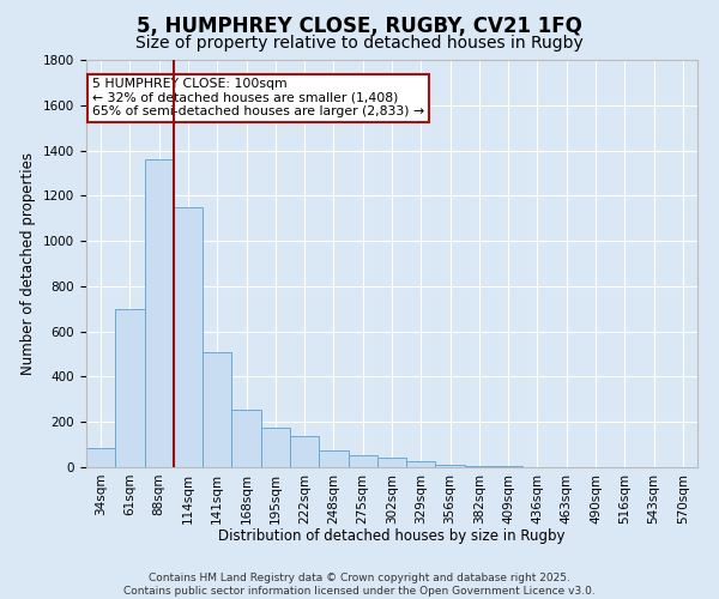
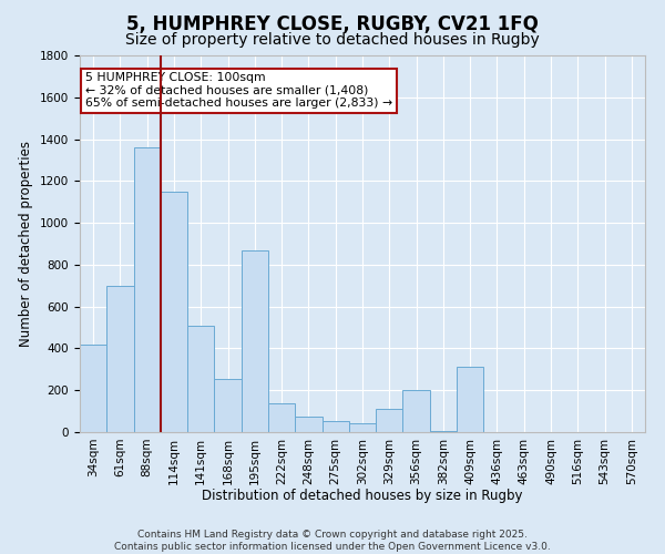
34sqm: 80 -> 420
195sqm: 180 -> 870
329sqm: 20 -> 110
356sqm: 10 -> 200
409sqm: 0 -> 310
